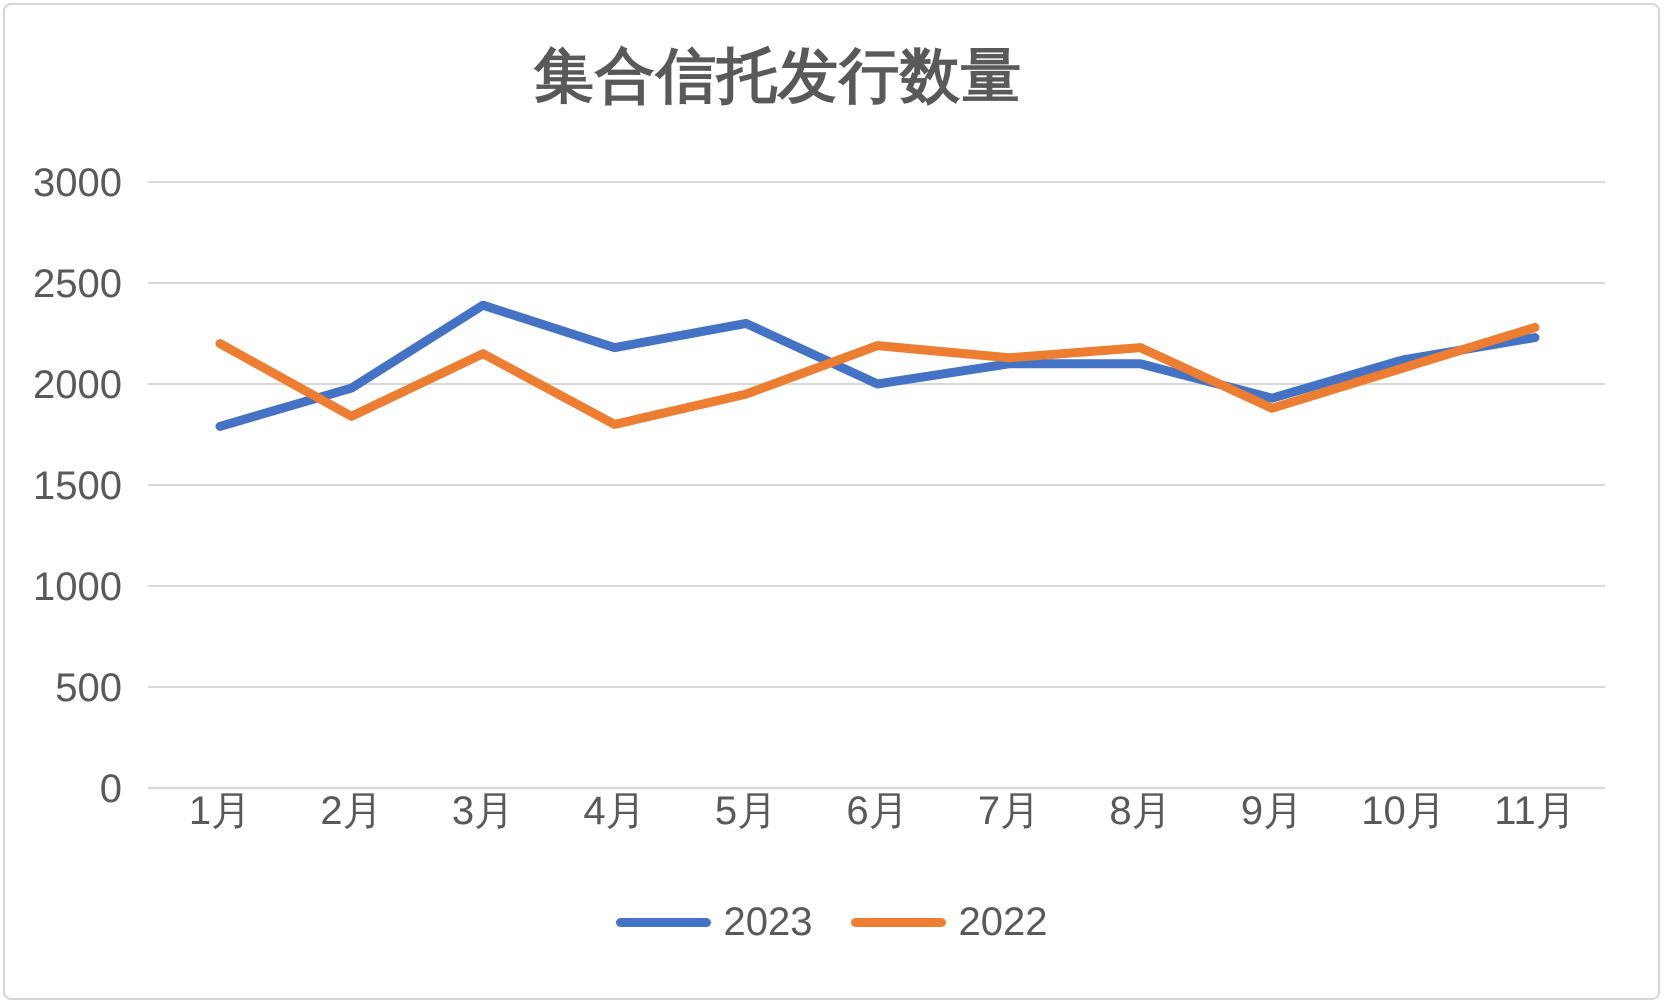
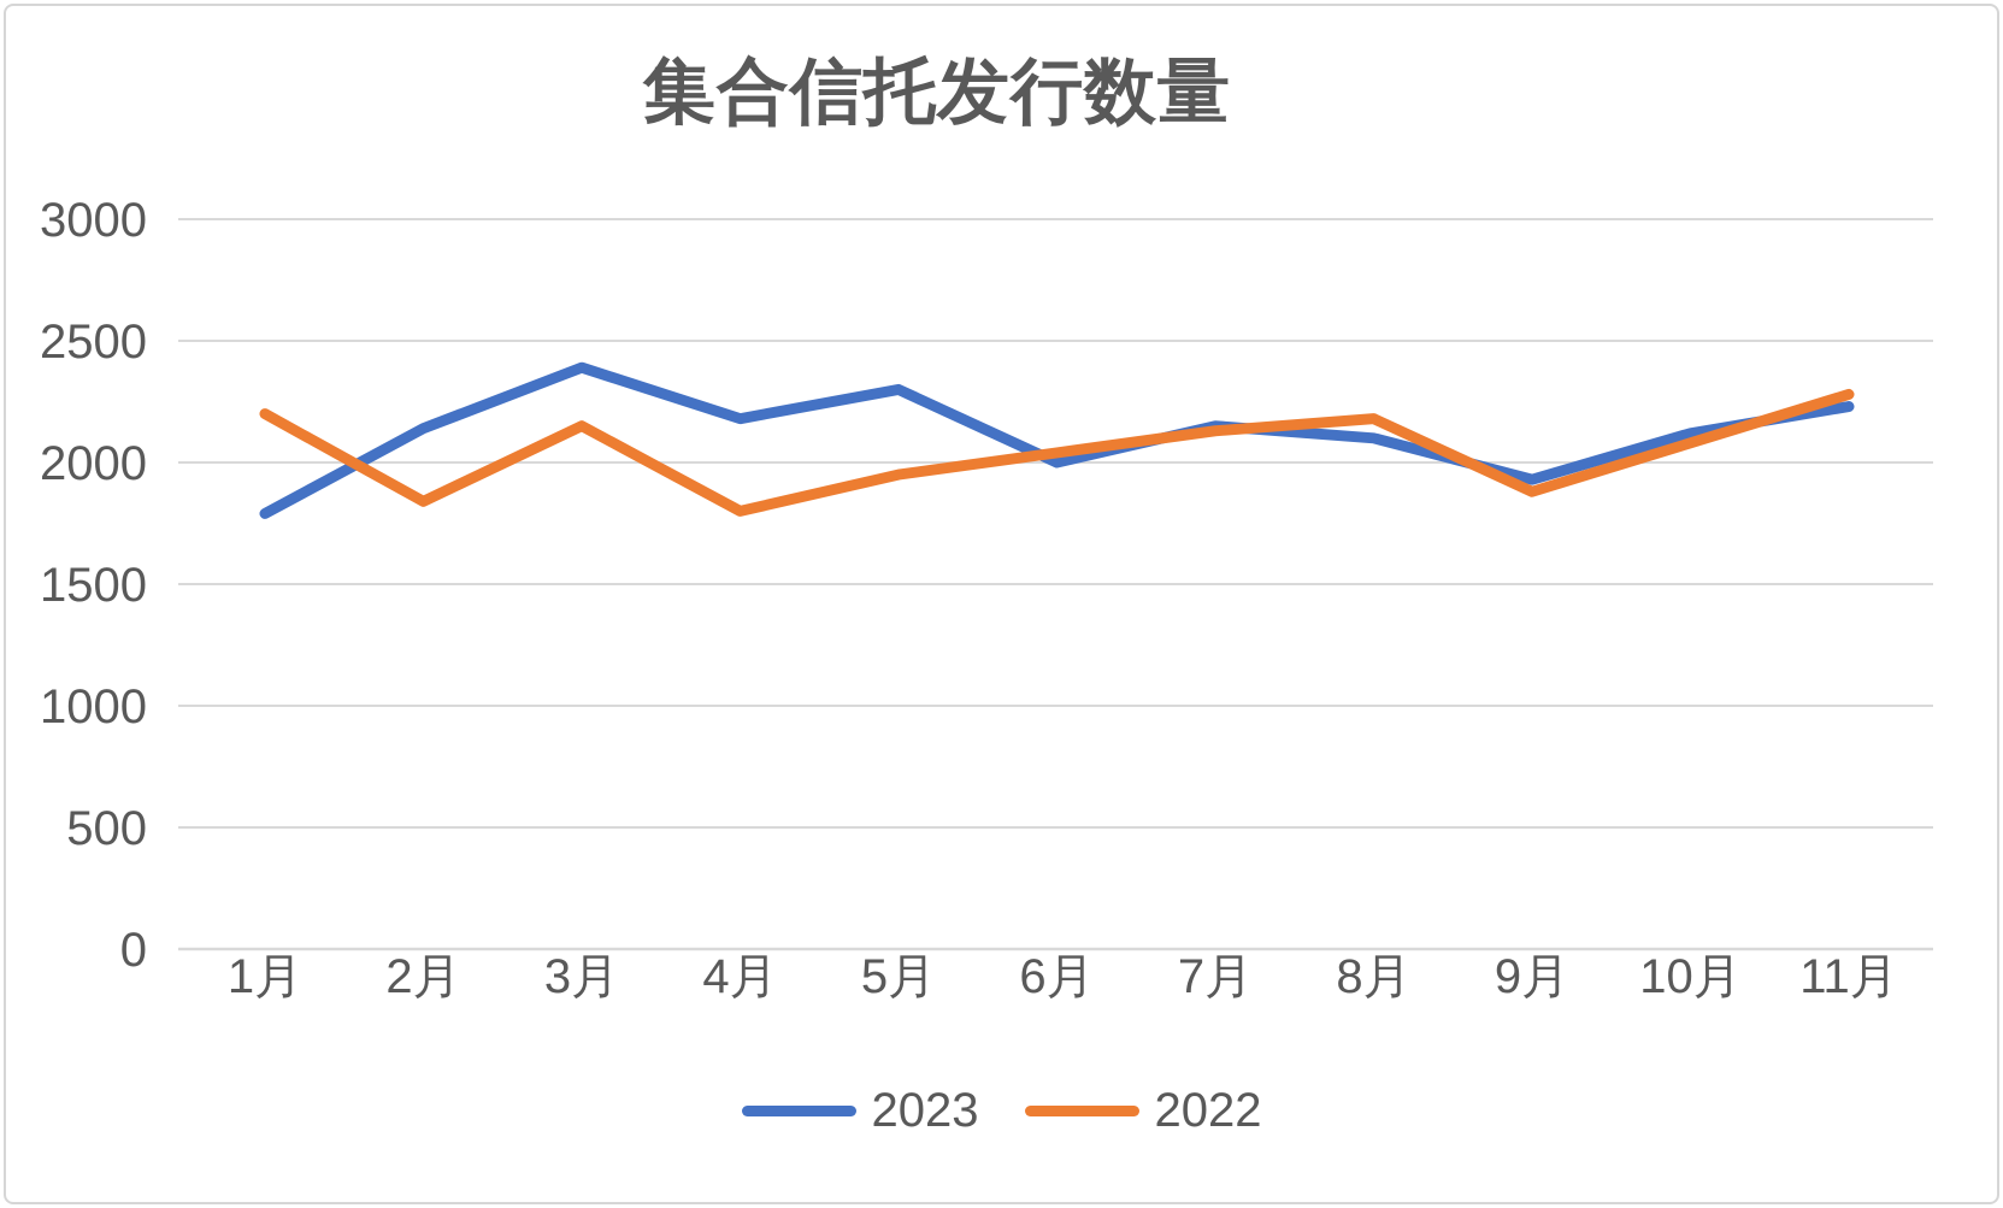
2023/2月: 1980 -> 2140
2022/6月: 2190 -> 2040
2023/7月: 2100 -> 2150
